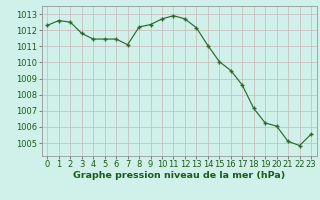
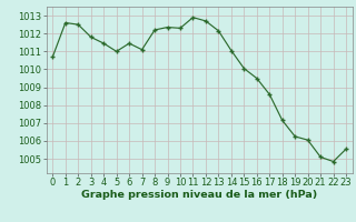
0: 1012.3 -> 1010.7
5: 1011.5 -> 1011.0
10: 1012.7 -> 1012.3
